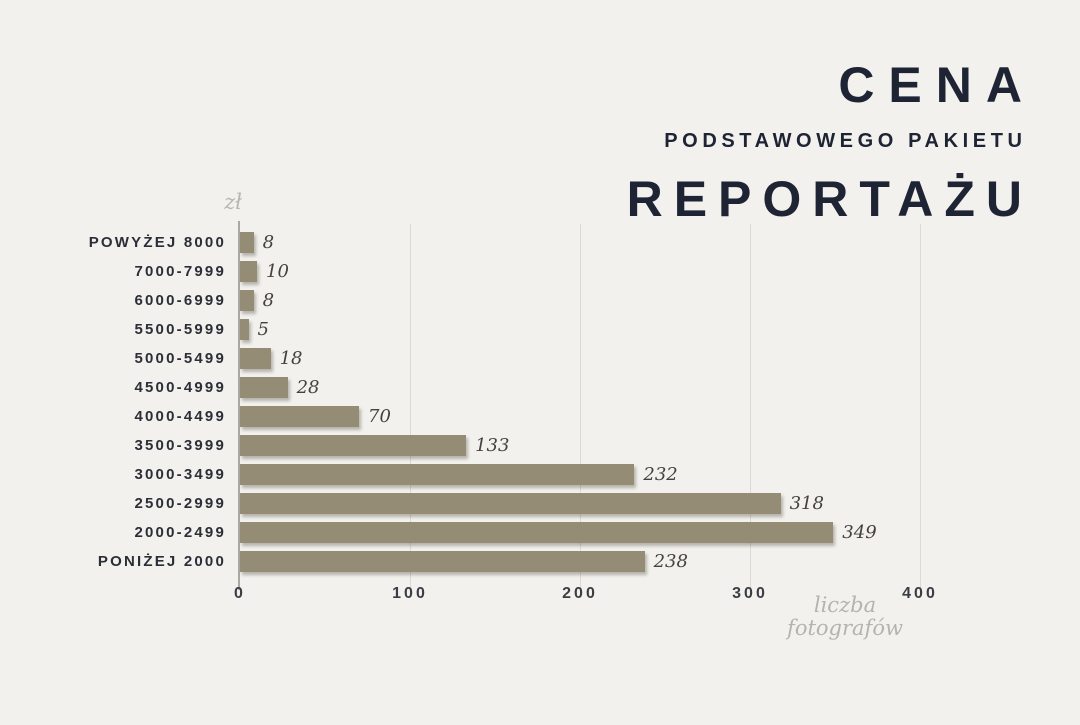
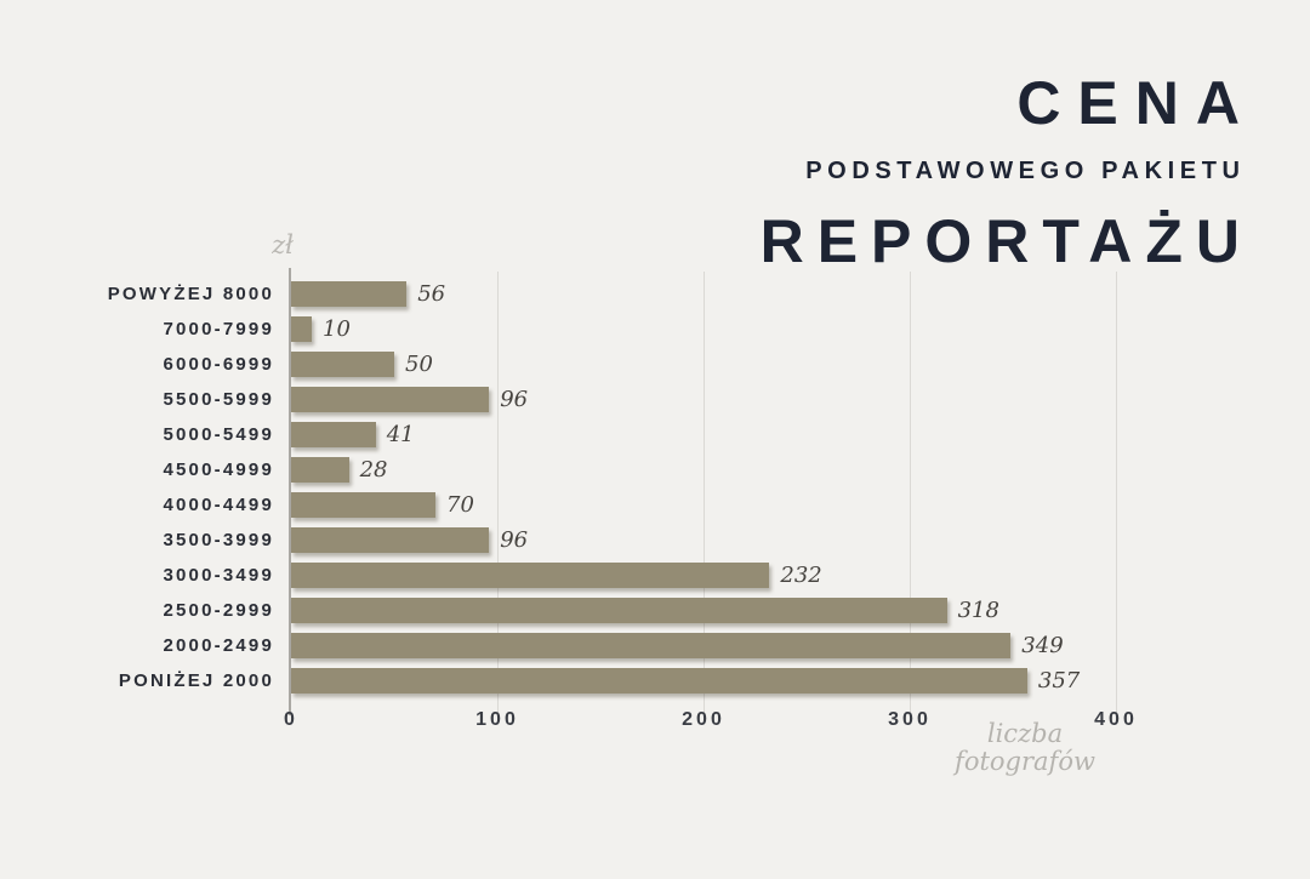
POWYŻEJ 8000: 8 -> 56
6000-6999: 8 -> 50
5500-5999: 5 -> 96
5000-5499: 18 -> 41
3500-3999: 133 -> 96
PONIŻEJ 2000: 238 -> 357
